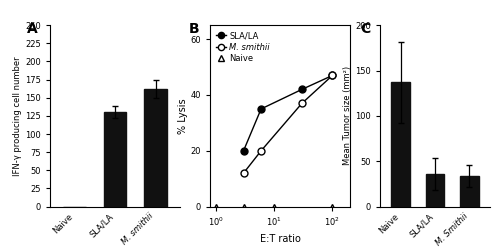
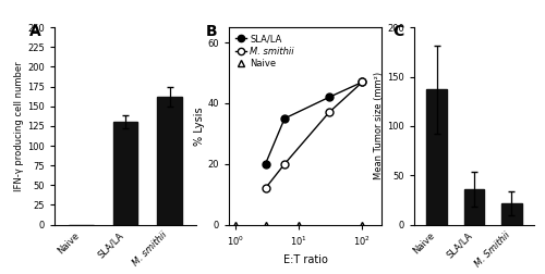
M. Smithii: 34 -> 22
